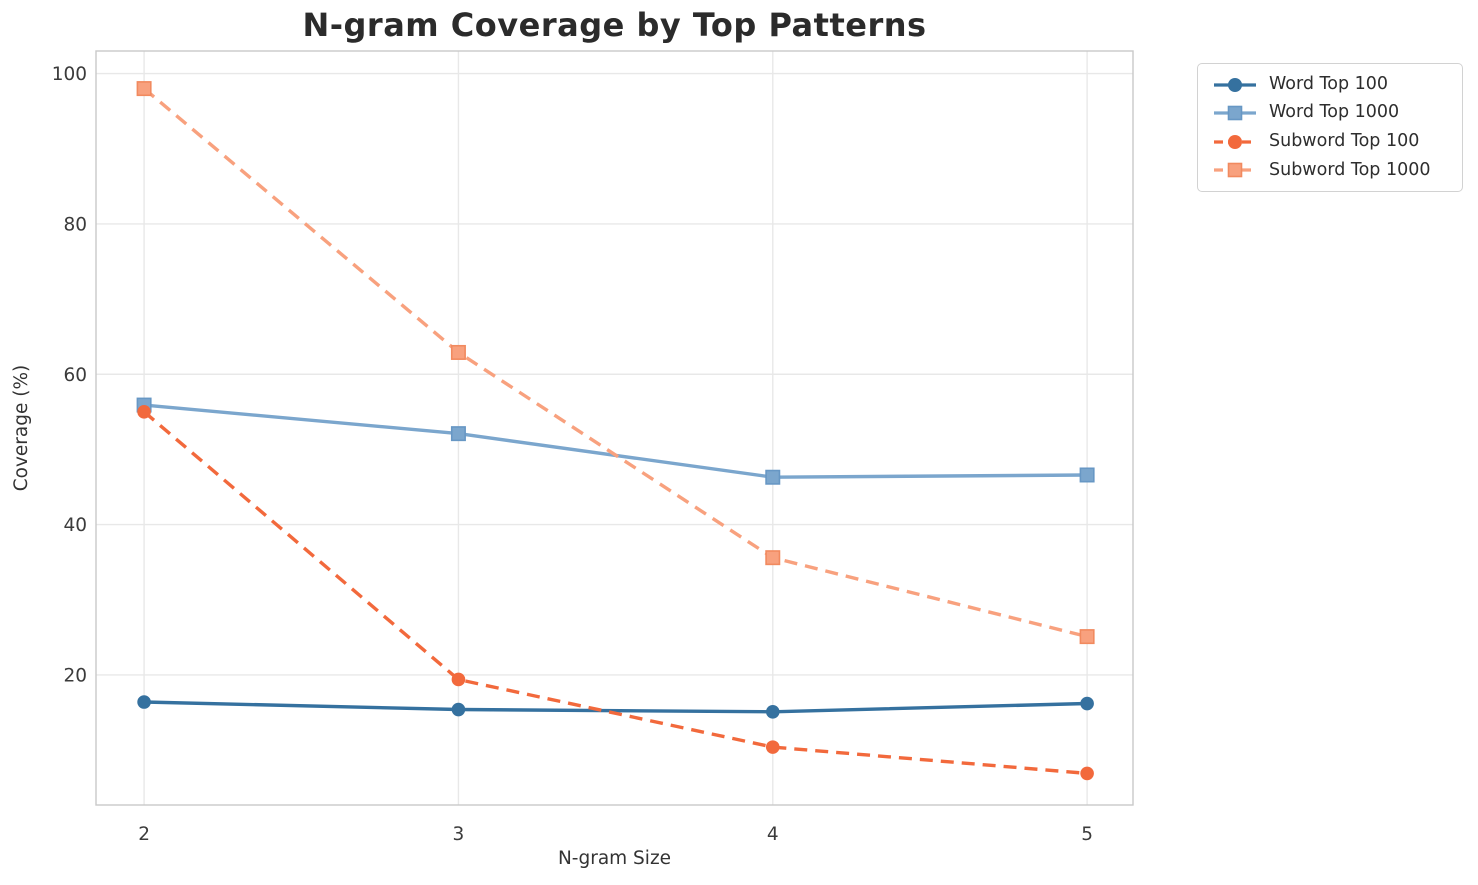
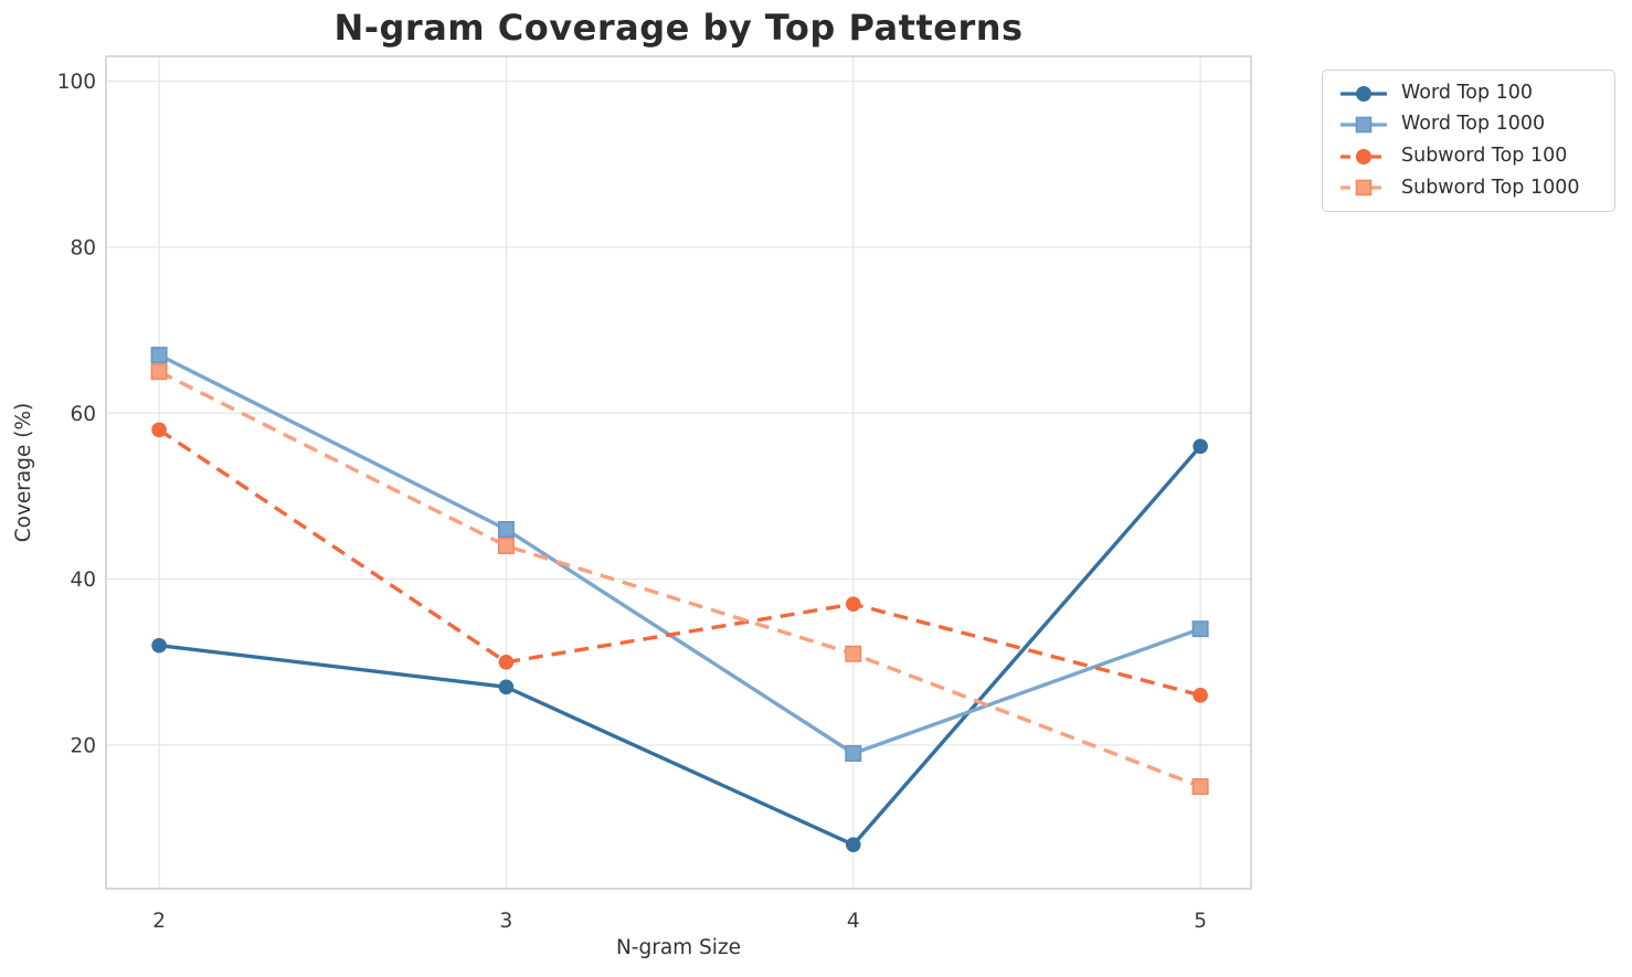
Word Top 100/2: 16 -> 32
Word Top 1000/2: 56 -> 67
Subword Top 100/2: 55 -> 58
Subword Top 1000/2: 98 -> 65
Word Top 100/3: 15 -> 27
Word Top 1000/3: 52 -> 46
Subword Top 100/3: 19 -> 30
Subword Top 1000/3: 63 -> 44
Word Top 100/4: 15 -> 8
Word Top 1000/4: 46 -> 19
Subword Top 100/4: 10 -> 37
Subword Top 1000/4: 36 -> 31
Word Top 100/5: 16 -> 56
Word Top 1000/5: 47 -> 34
Subword Top 100/5: 7 -> 26
Subword Top 1000/5: 25 -> 15
